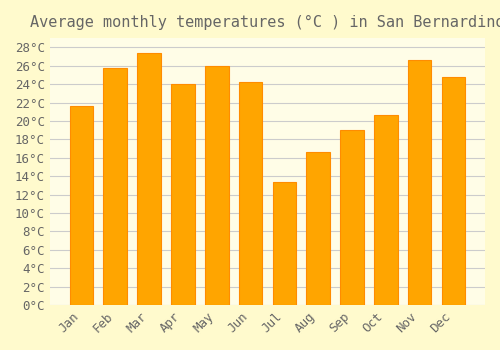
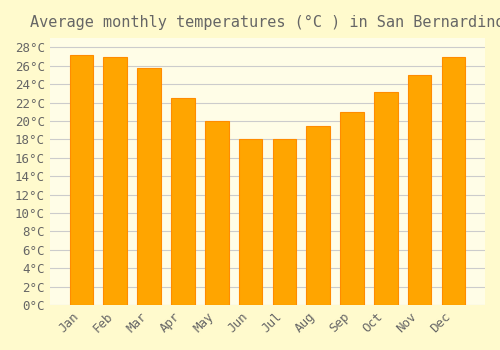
Jan: 21.6°C -> 27.2°C
Feb: 25.8°C -> 27.0°C
Mar: 27.4°C -> 25.8°C
Apr: 24.0°C -> 22.5°C
May: 26.0°C -> 20.0°C
Jun: 24.2°C -> 18.0°C
Jul: 13.4°C -> 18.0°C
Aug: 16.6°C -> 19.5°C
Sep: 19.0°C -> 21.0°C
Oct: 20.6°C -> 23.2°C
Nov: 26.6°C -> 25.0°C
Dec: 24.8°C -> 27.0°C
